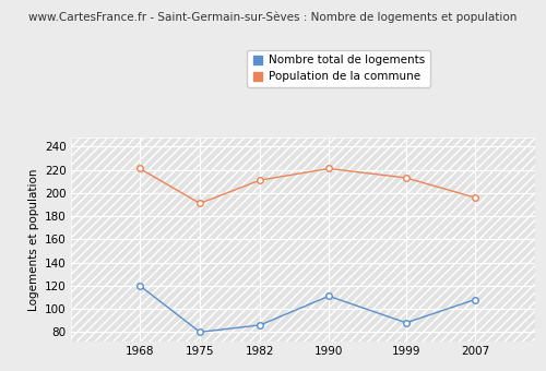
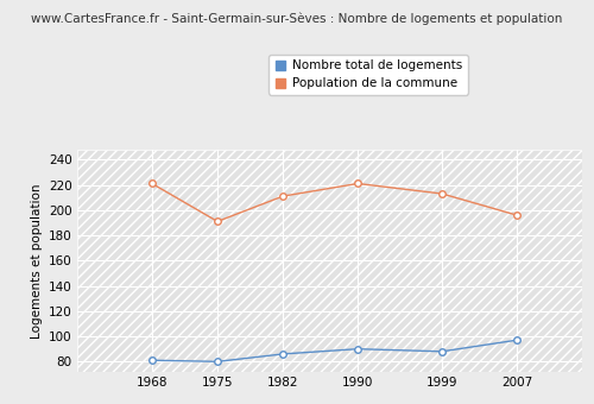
Nombre total de logements/1968: 120 -> 81
Nombre total de logements/1990: 111 -> 90
Nombre total de logements/2007: 108 -> 97
